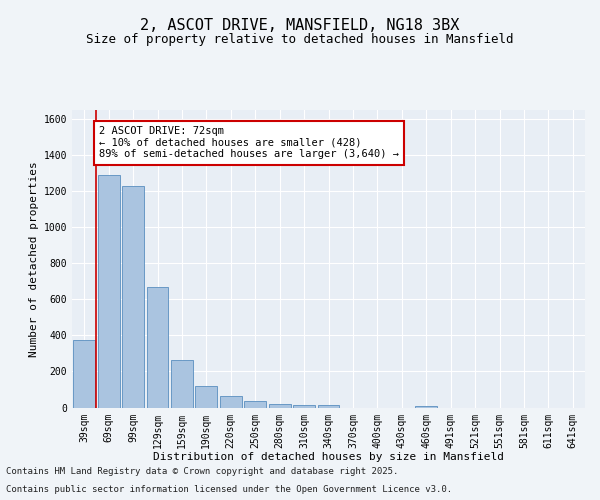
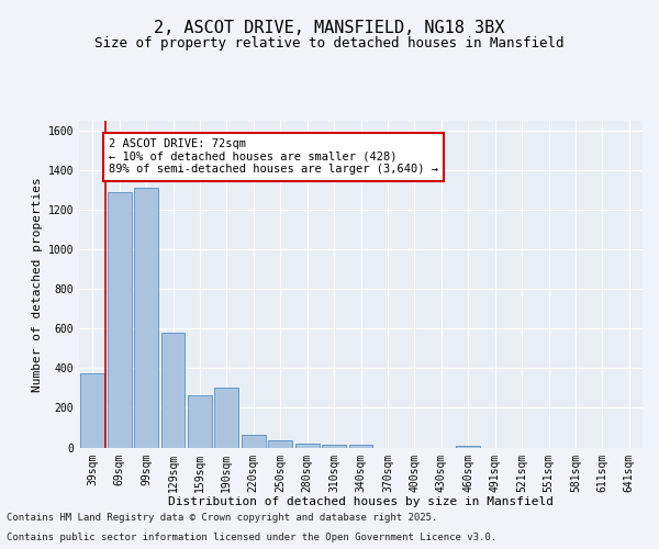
99sqm: 1230 -> 1310
129sqm: 670 -> 580
190sqm: 120 -> 300
